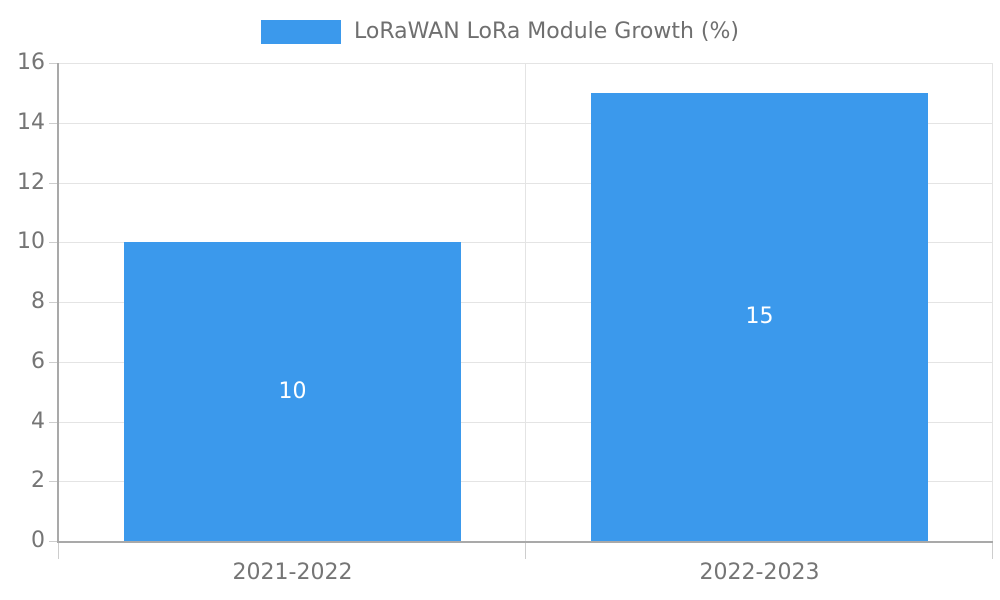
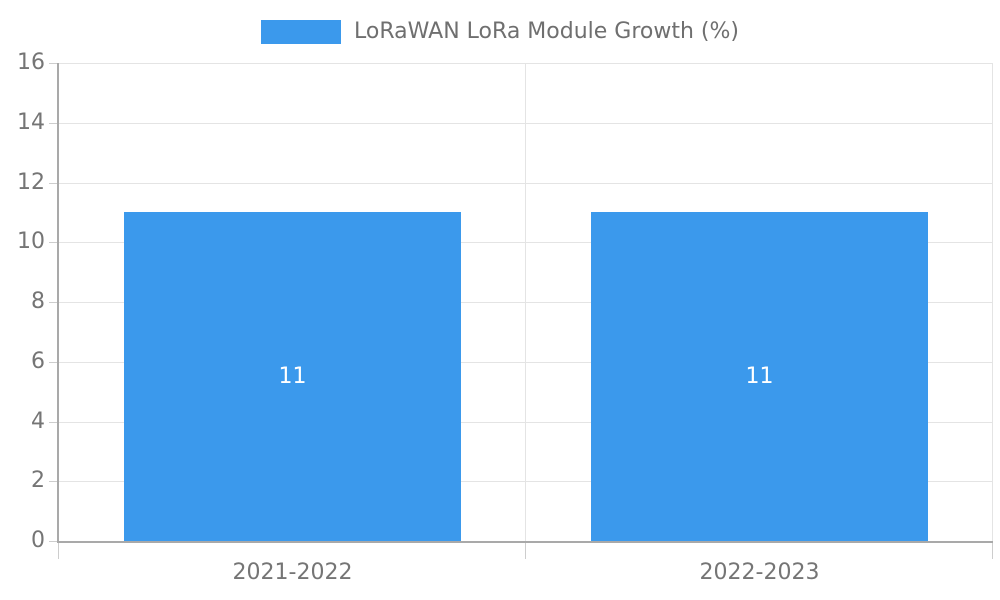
2021-2022: 10 -> 11
2022-2023: 15 -> 11
